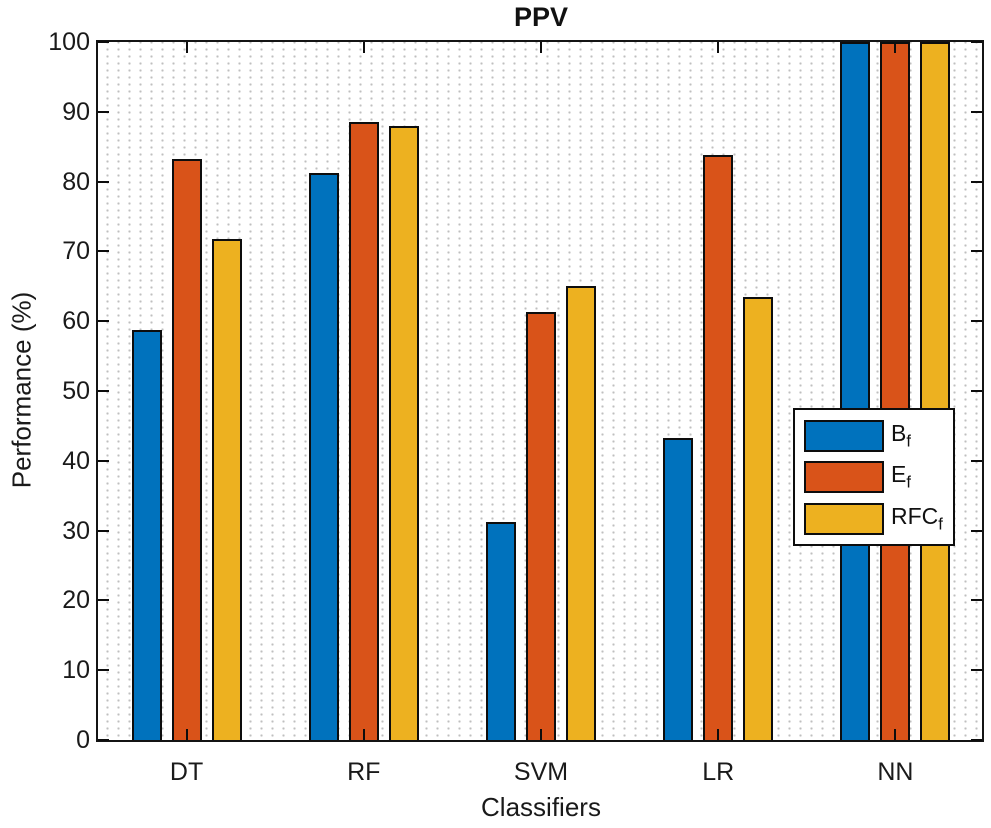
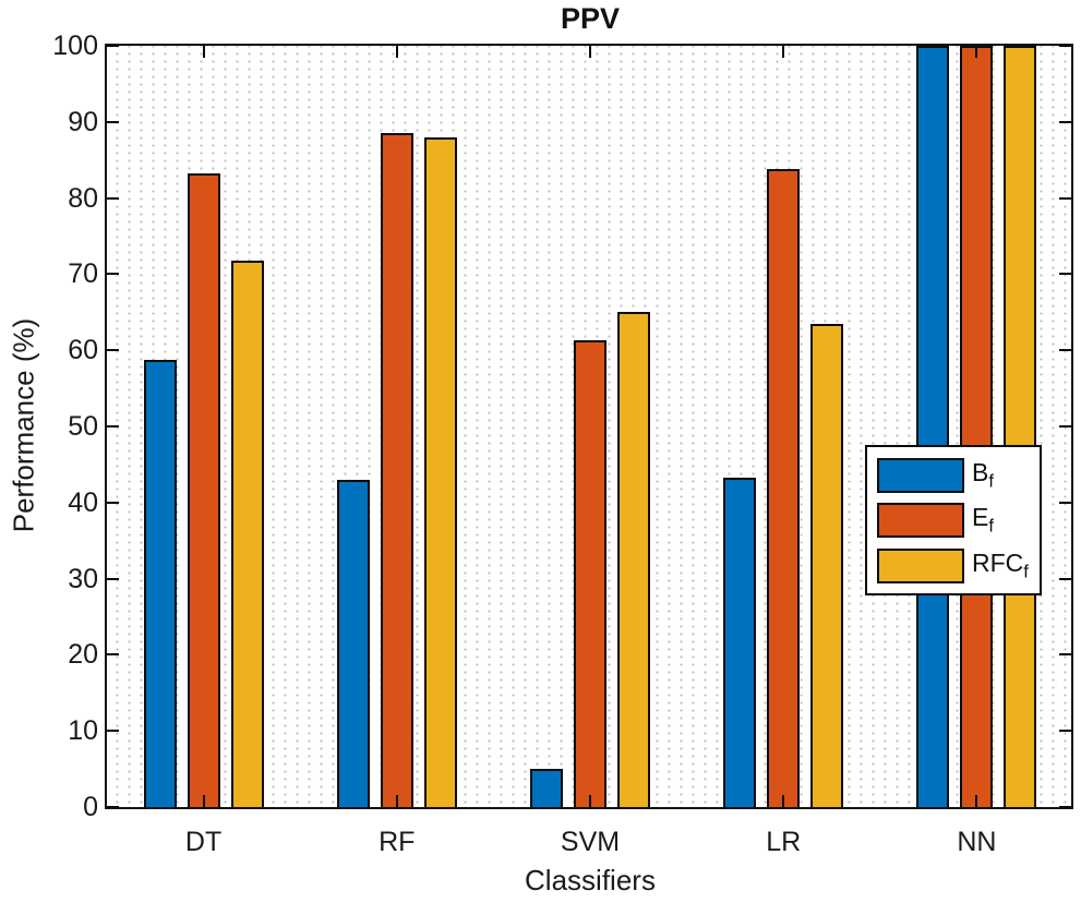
B/RF: 81 -> 43
B/SVM: 31 -> 5
